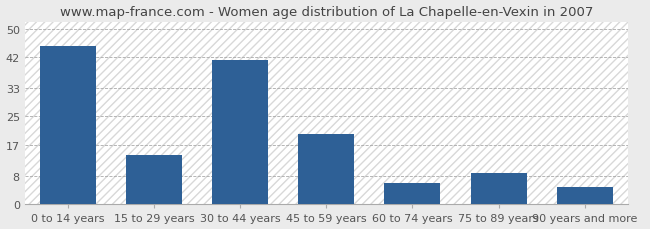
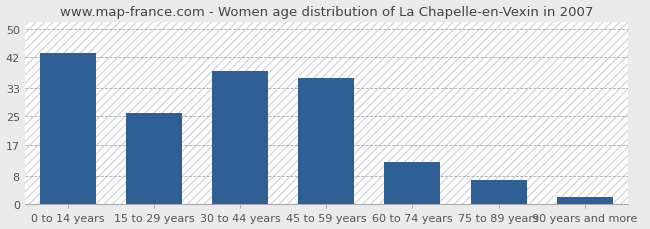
0 to 14 years: 45 -> 43
15 to 29 years: 14 -> 26
30 to 44 years: 41 -> 38
45 to 59 years: 20 -> 36
60 to 74 years: 6 -> 12
75 to 89 years: 9 -> 7
90 years and more: 5 -> 2
